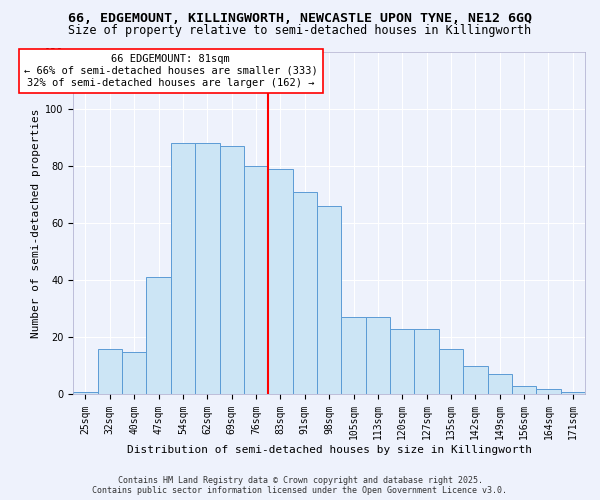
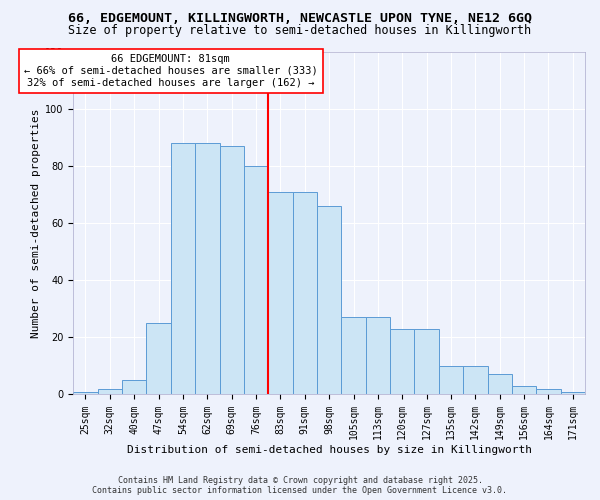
32sqm: 16 -> 2
40sqm: 15 -> 5
47sqm: 41 -> 25
83sqm: 79 -> 71
135sqm: 16 -> 10
